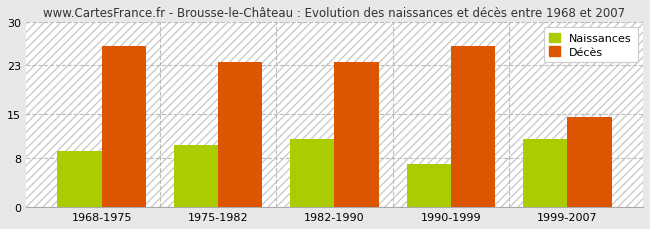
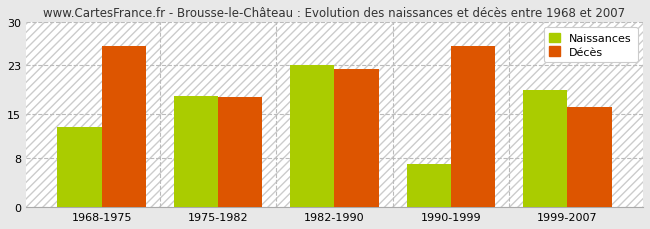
Naissances/1968-1975: 9 -> 13
Naissances/1975-1982: 10 -> 18
Décès/1975-1982: 23.5 -> 17.8
Naissances/1982-1990: 11 -> 23
Décès/1982-1990: 23.5 -> 22.4
Naissances/1999-2007: 11 -> 19
Décès/1999-2007: 14.5 -> 16.2
